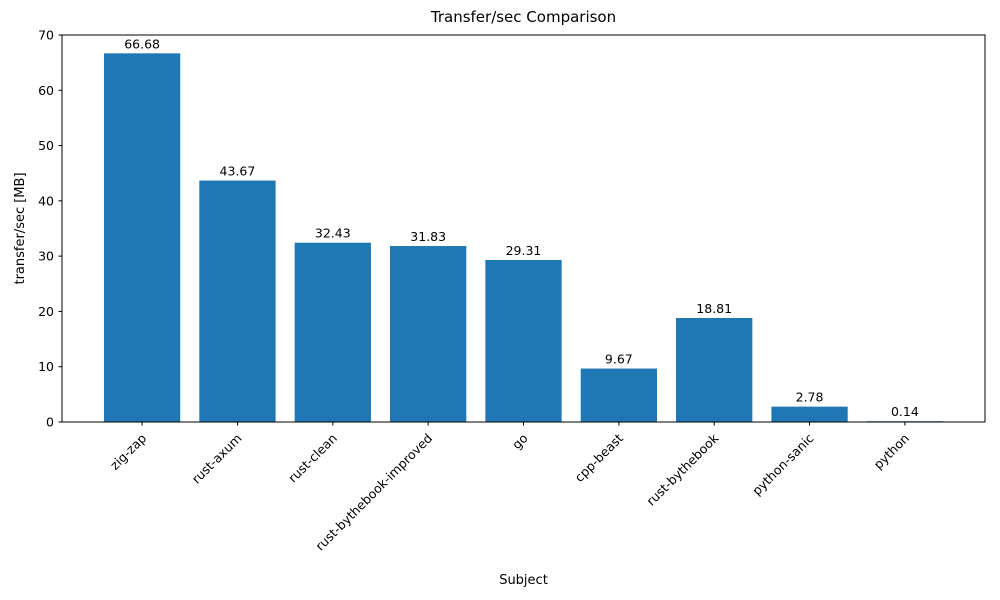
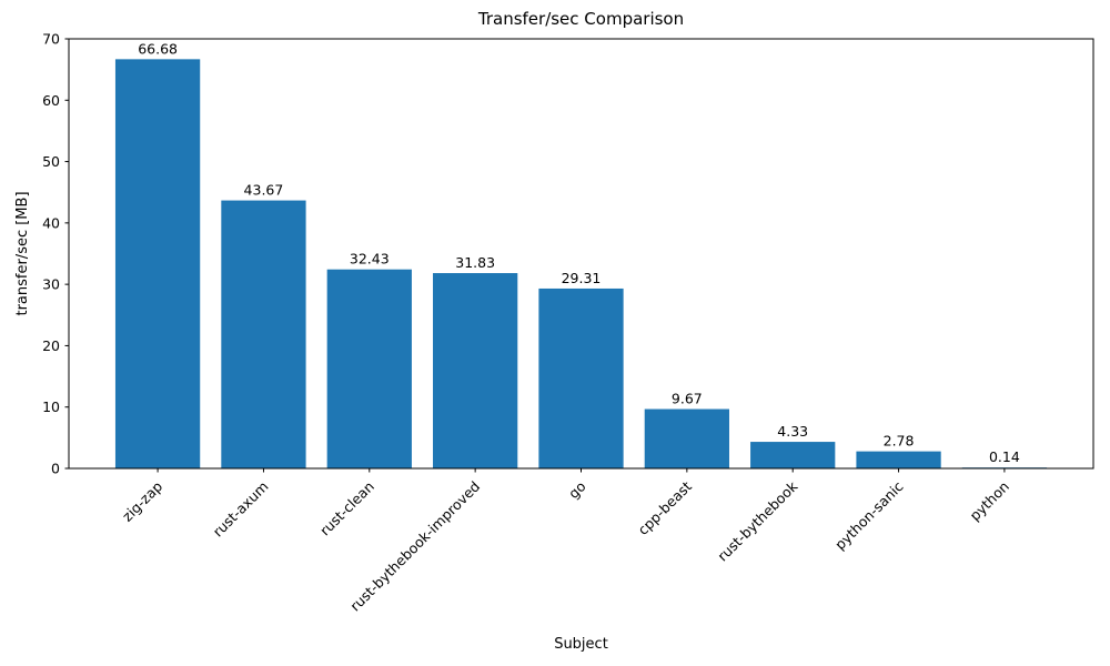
rust-bythebook: 18.81 -> 4.33
